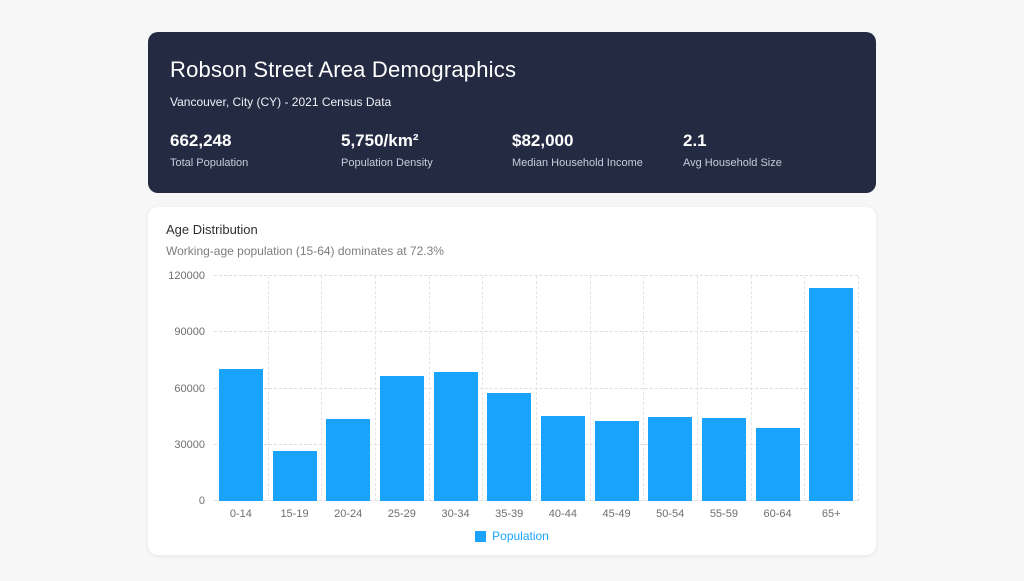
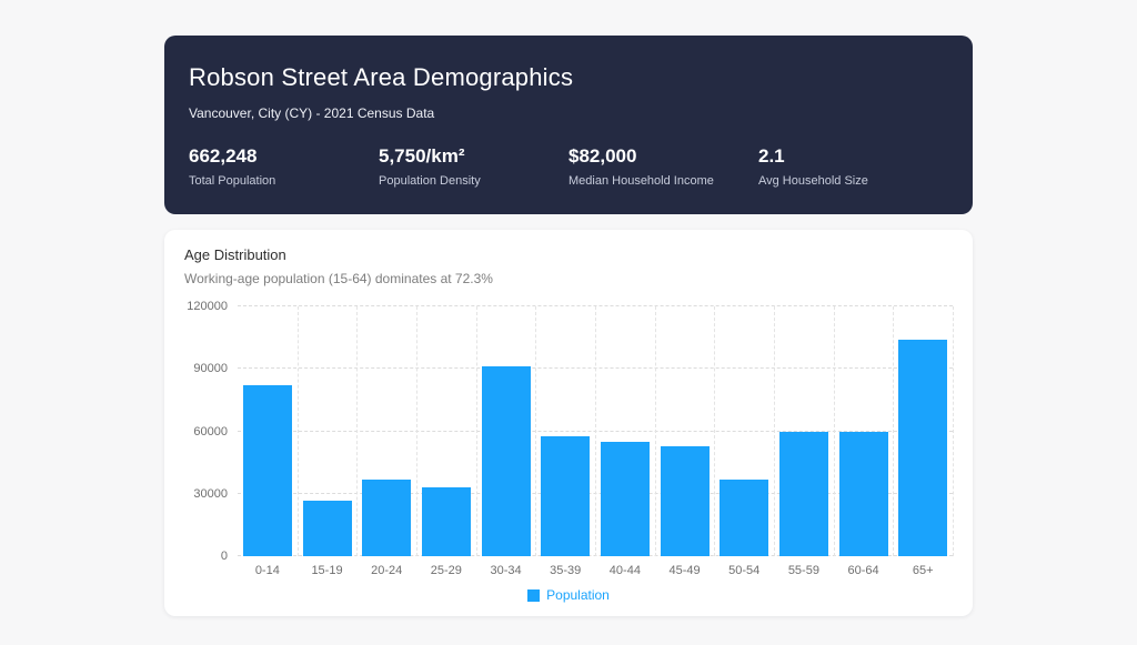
0-14: 70000 -> 82000
20-24: 44000 -> 37000
25-29: 67000 -> 33000
30-34: 69000 -> 91000
40-44: 45000 -> 55000
45-49: 42000 -> 53000
50-54: 45000 -> 37000
55-59: 44000 -> 60000
60-64: 39000 -> 60000
65+: 114000 -> 104000
